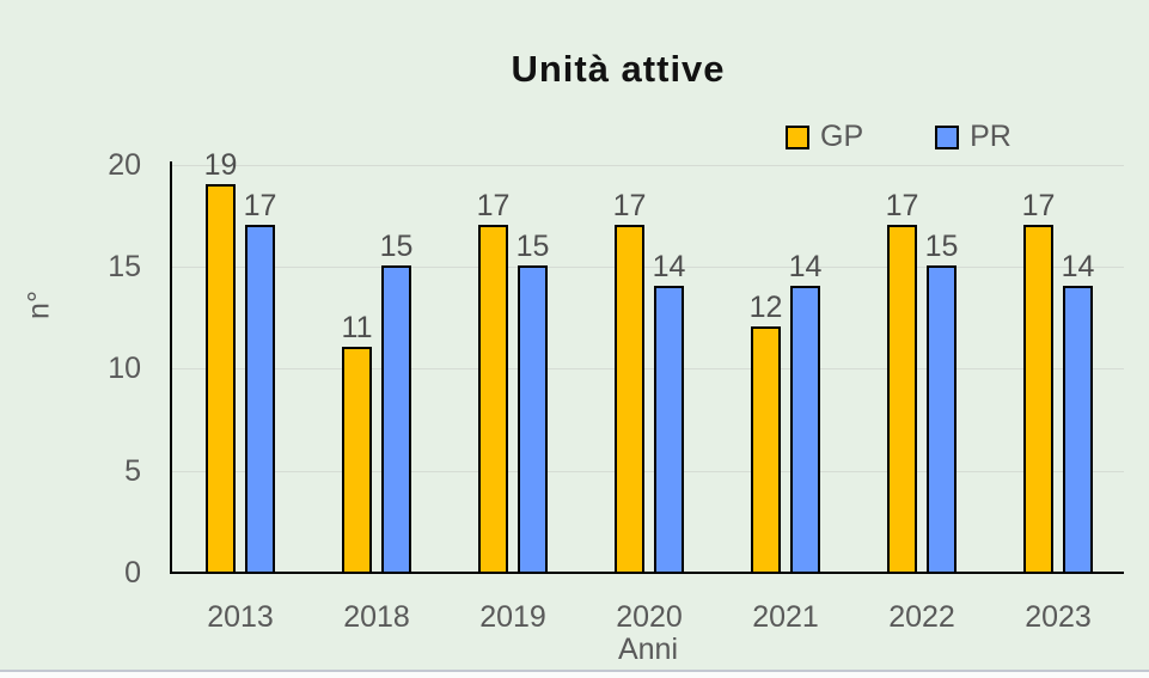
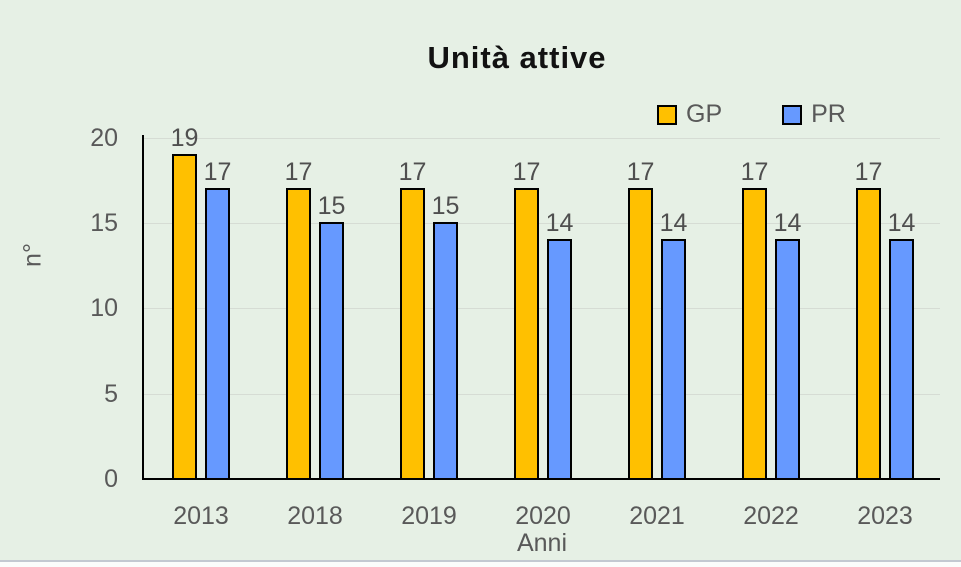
GP/2018: 11 -> 17
GP/2021: 12 -> 17
PR/2022: 15 -> 14
